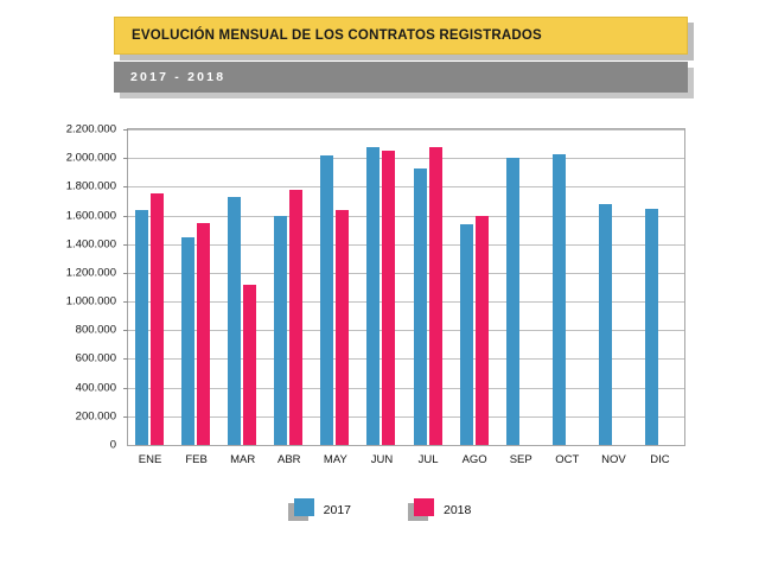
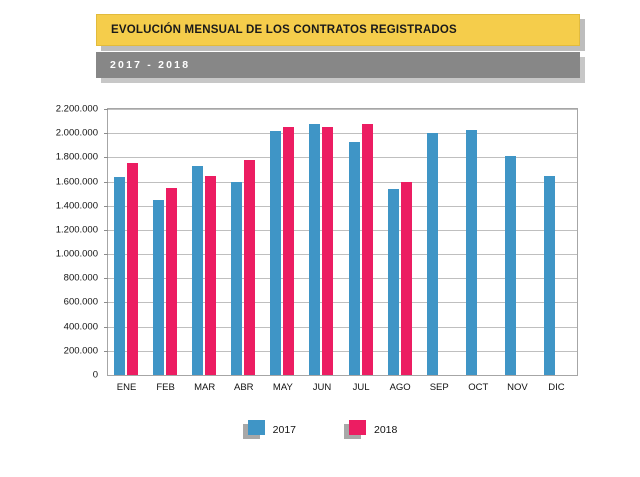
2018/MAR: 1120000 -> 1640000
2018/MAY: 1640000 -> 2060000
2017/NOV: 1680000 -> 1810000
